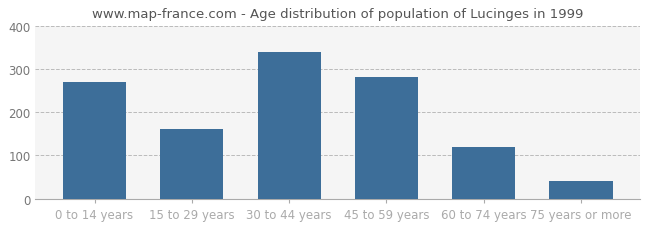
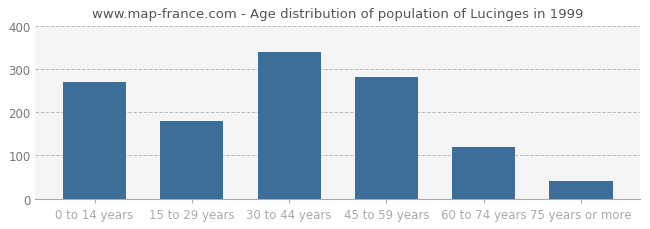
15 to 29 years: 160 -> 180
